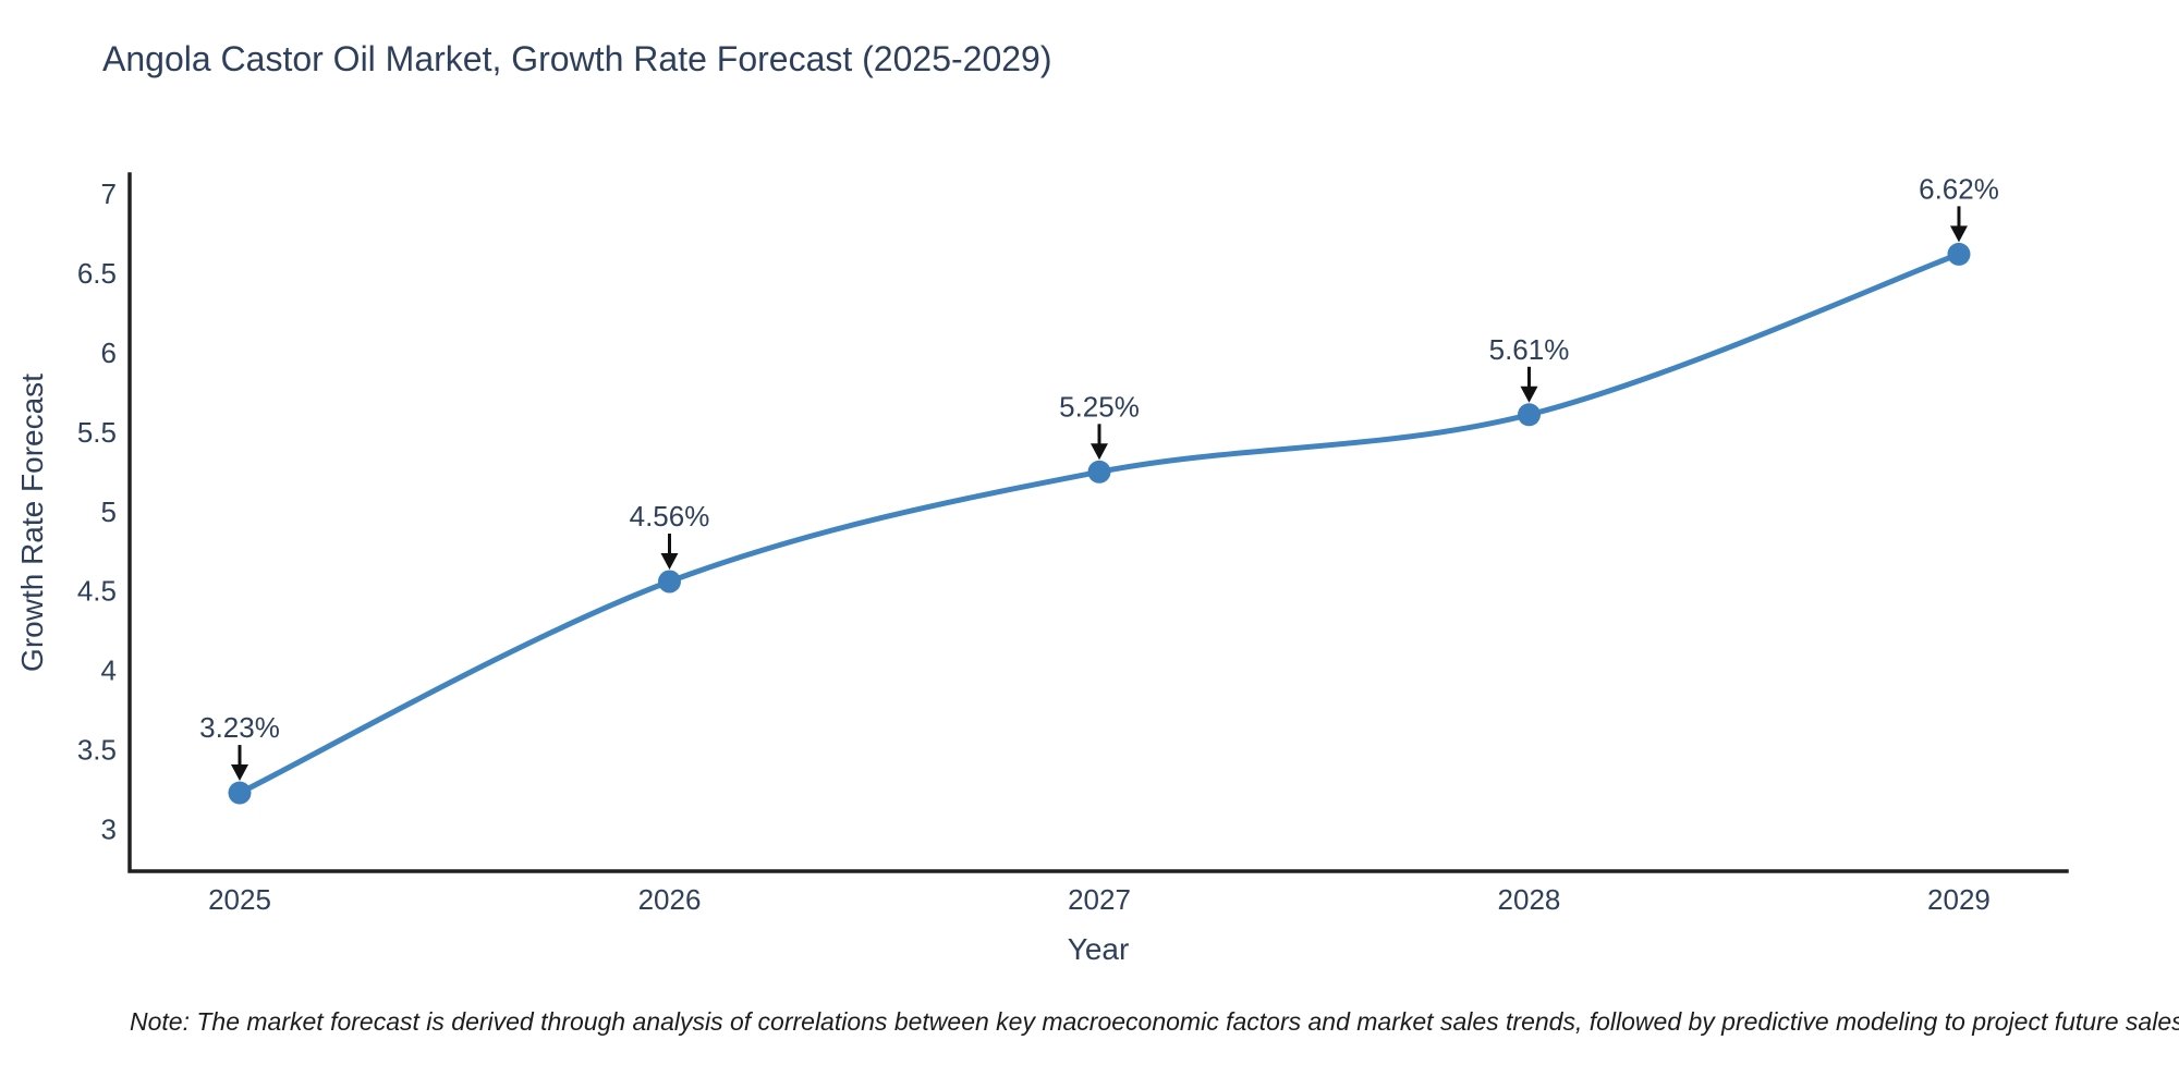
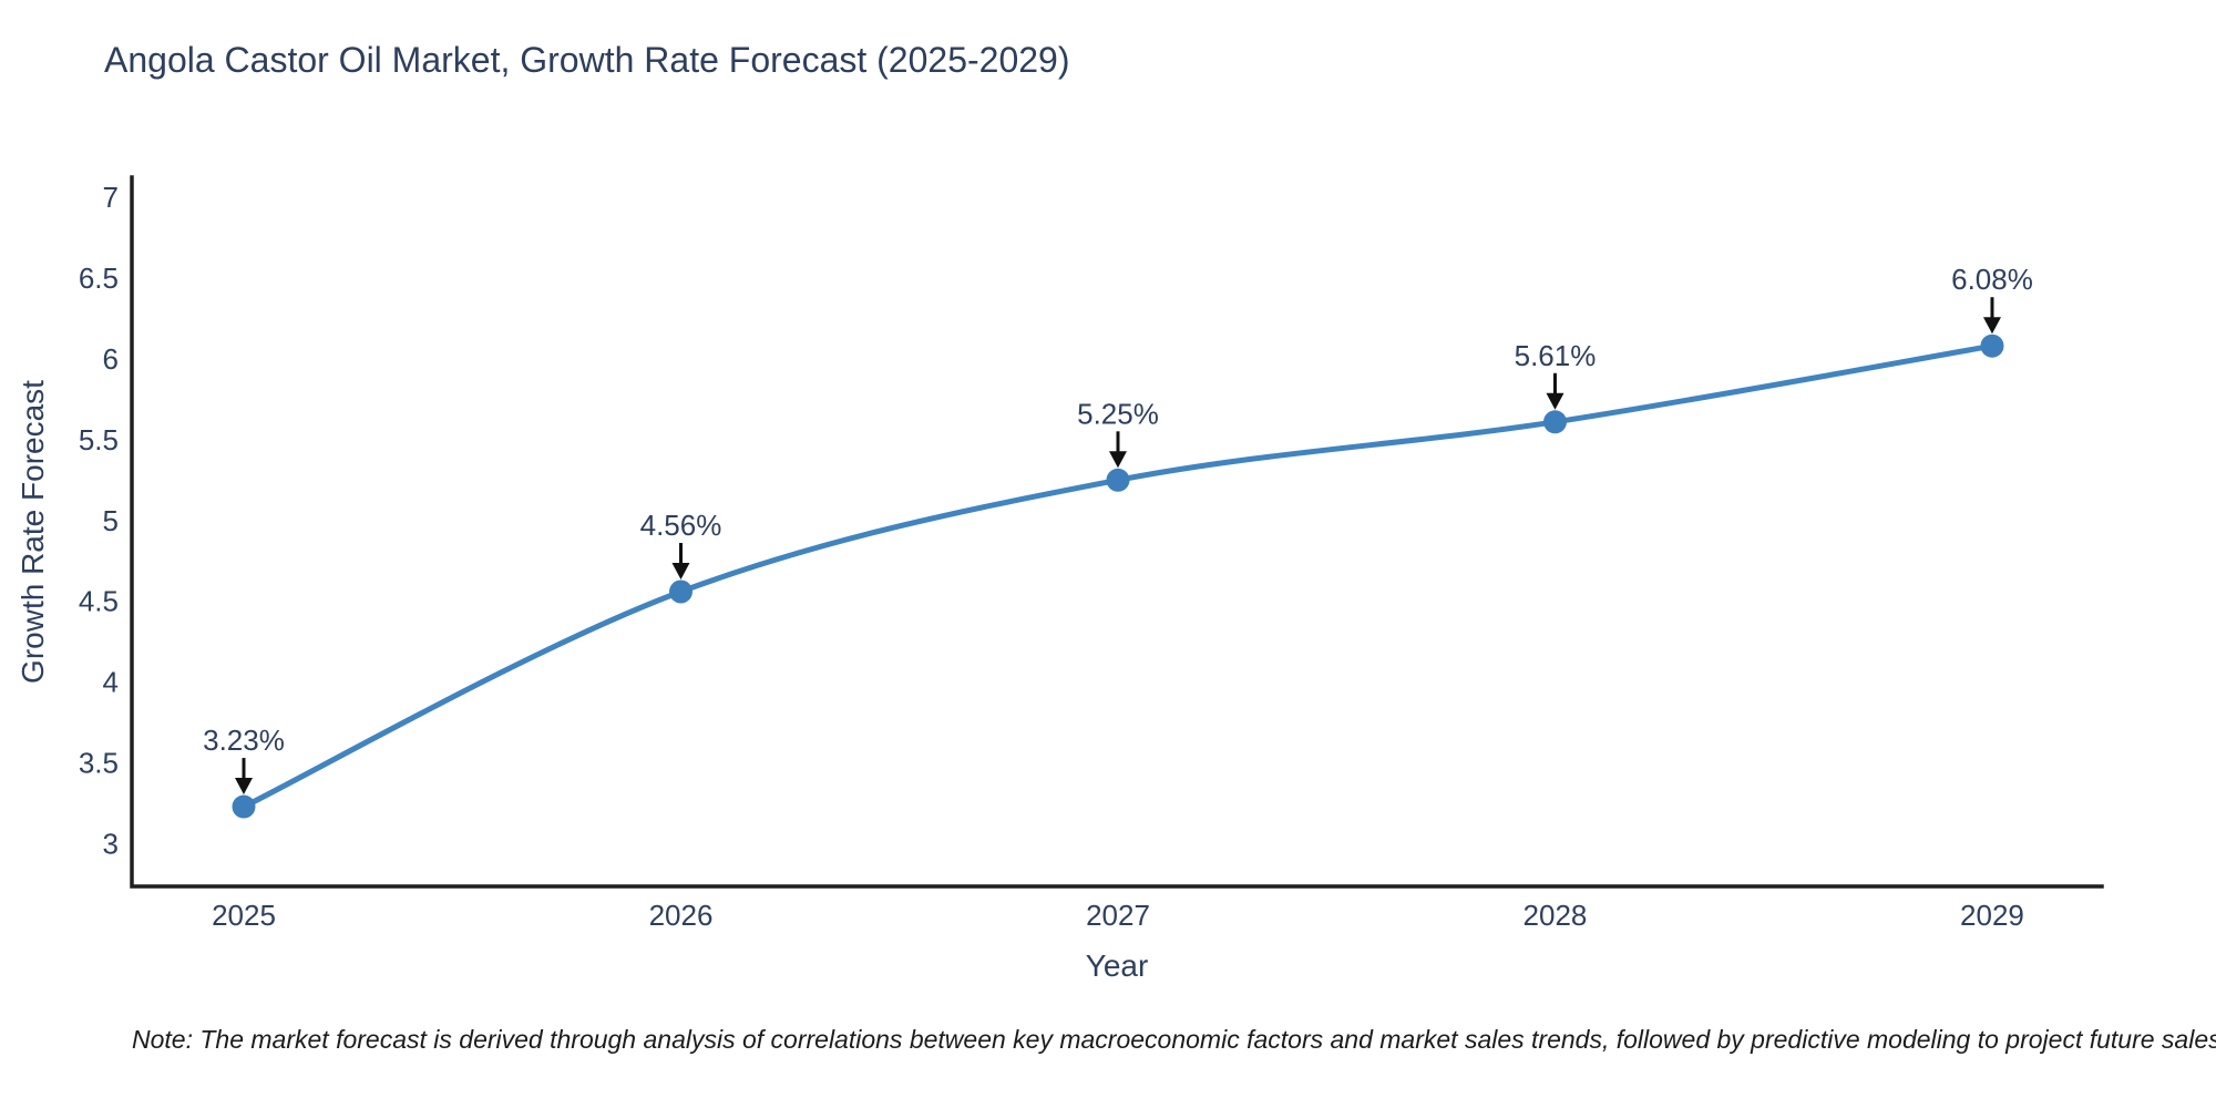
2029: 6.62% -> 6.08%
